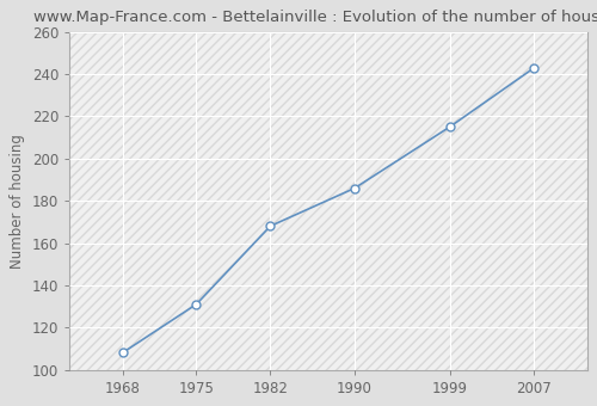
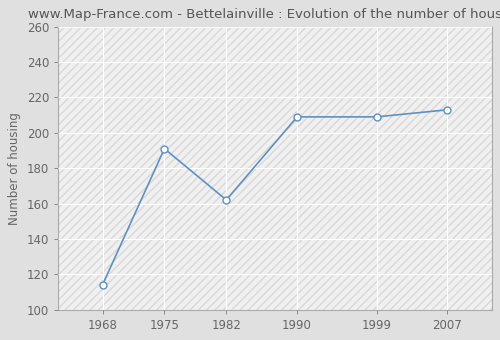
1968: 108 -> 114
1975: 131 -> 191
1982: 168 -> 162
1990: 186 -> 209
1999: 215 -> 209
2007: 243 -> 213
